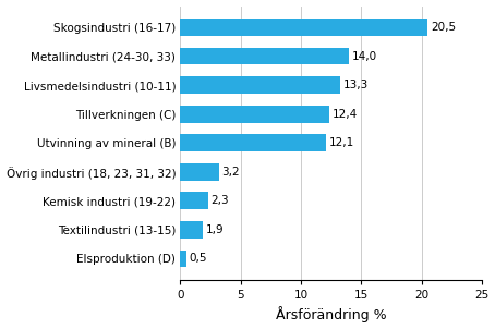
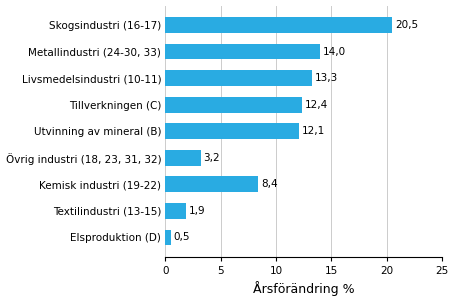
Kemisk industri (19-22): 2,3 -> 8,4
